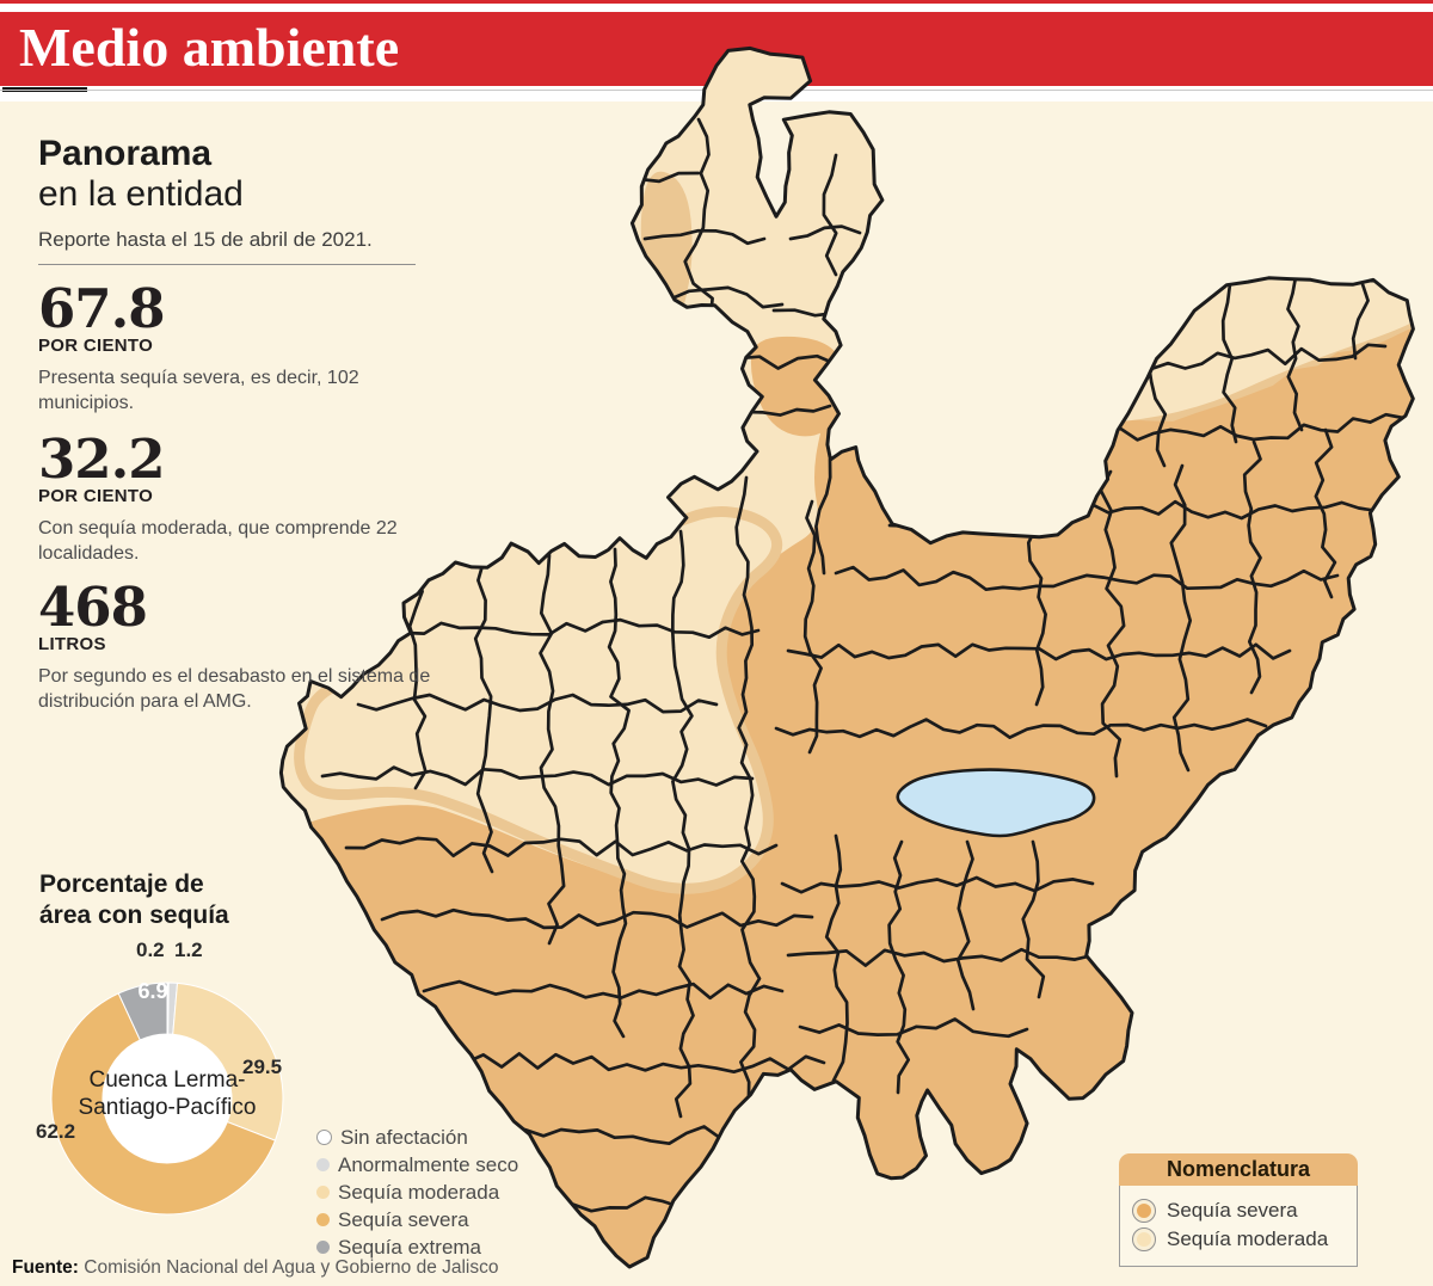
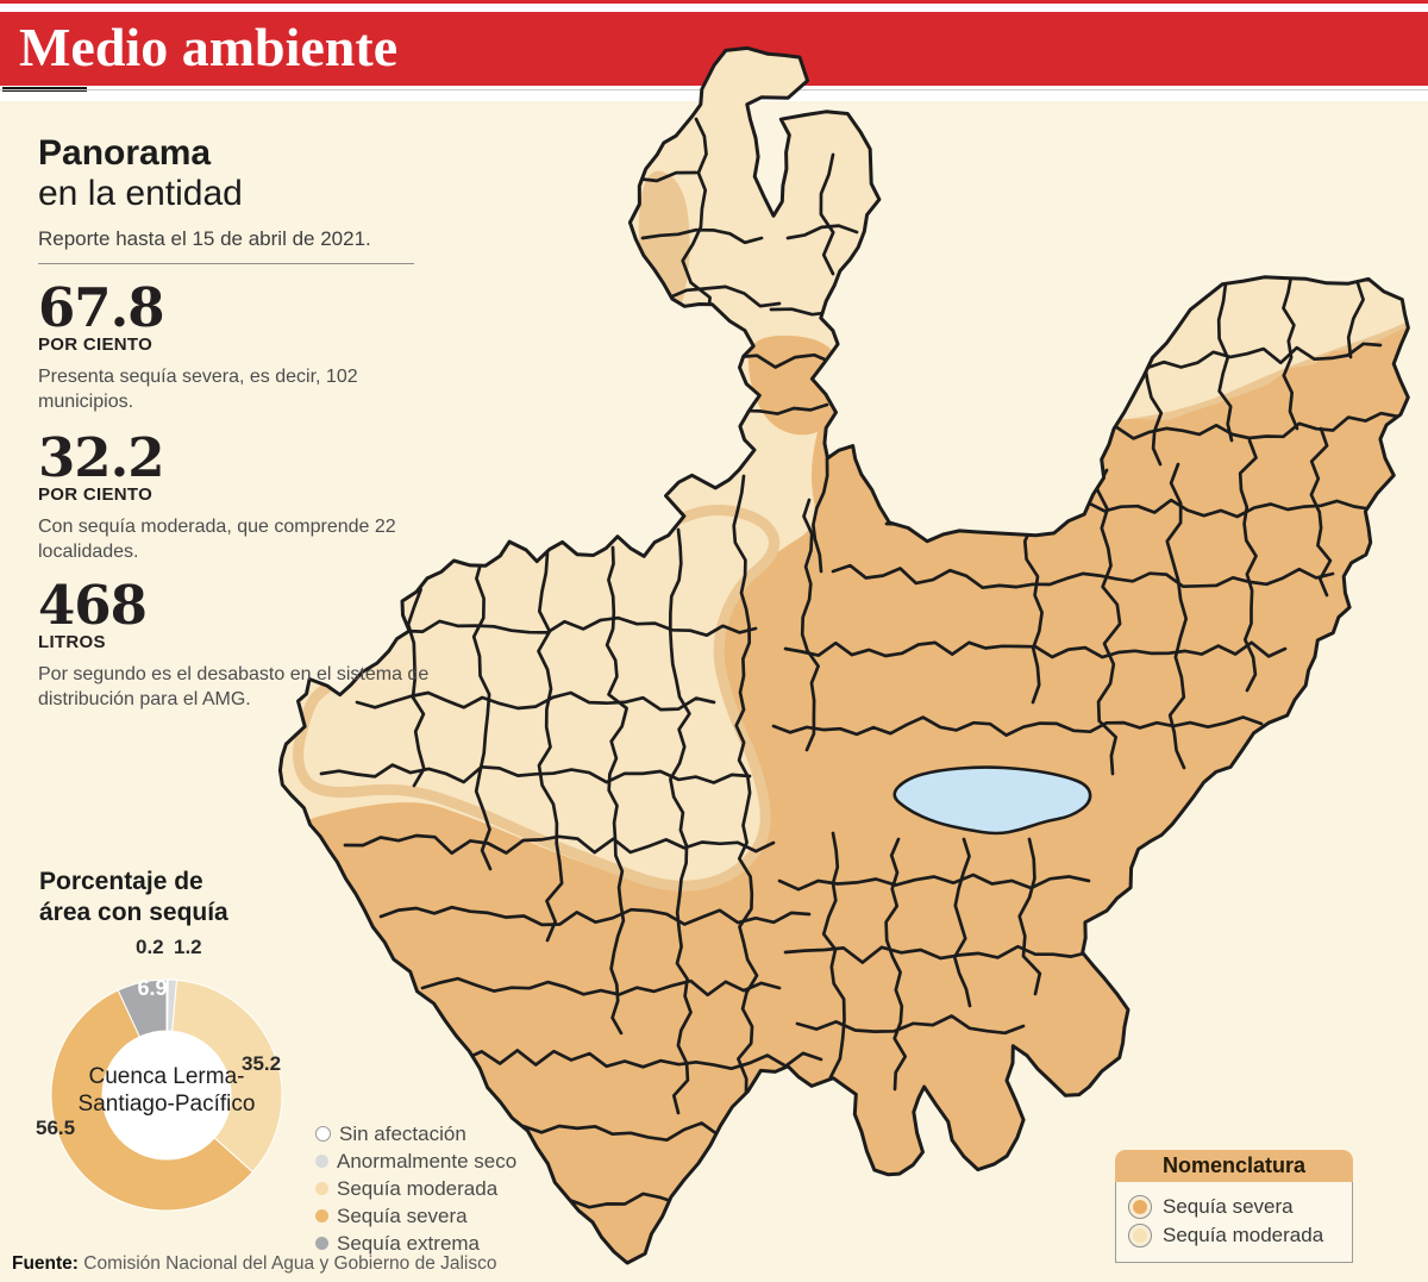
Sequía moderada: 29.5 -> 35.2
Sequía severa: 62.2 -> 56.5
